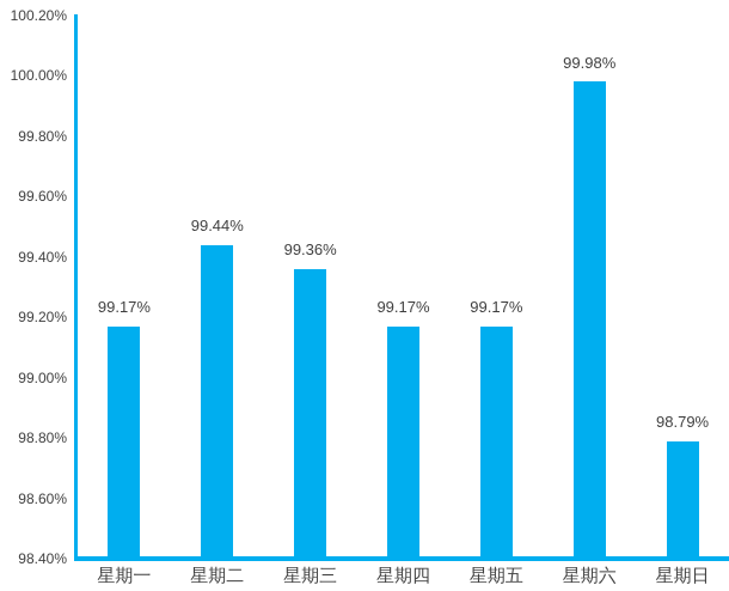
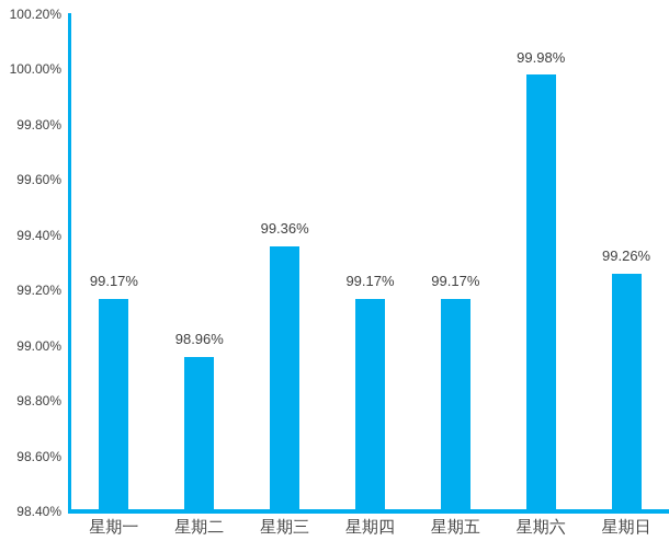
星期二: 99.44% -> 98.96%
星期日: 98.79% -> 99.26%
